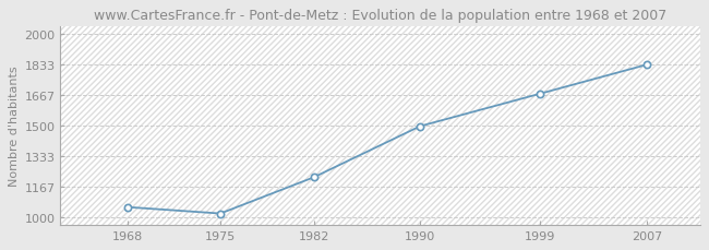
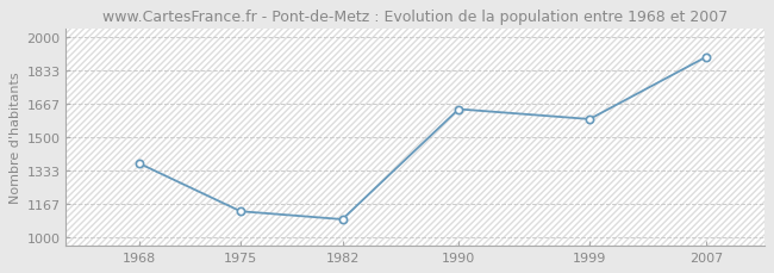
1968: 1060 -> 1370
1975: 1020 -> 1130
1982: 1220 -> 1090
1990: 1500 -> 1640
1999: 1670 -> 1590
2007: 1830 -> 1900
